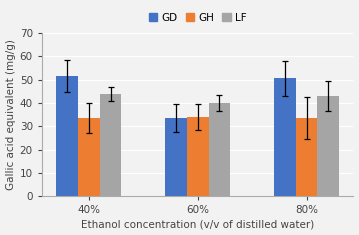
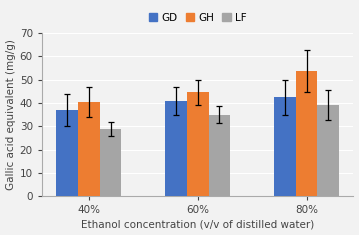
GD/40%: 51.5 -> 37.0
GH/40%: 33.5 -> 40.5
LF/40%: 44 -> 29
GD/60%: 33.5 -> 41.0
GH/60%: 34.0 -> 44.5
LF/60%: 40 -> 35
GD/80%: 50.5 -> 42.5
GH/80%: 33.5 -> 53.5
LF/80%: 43 -> 39
